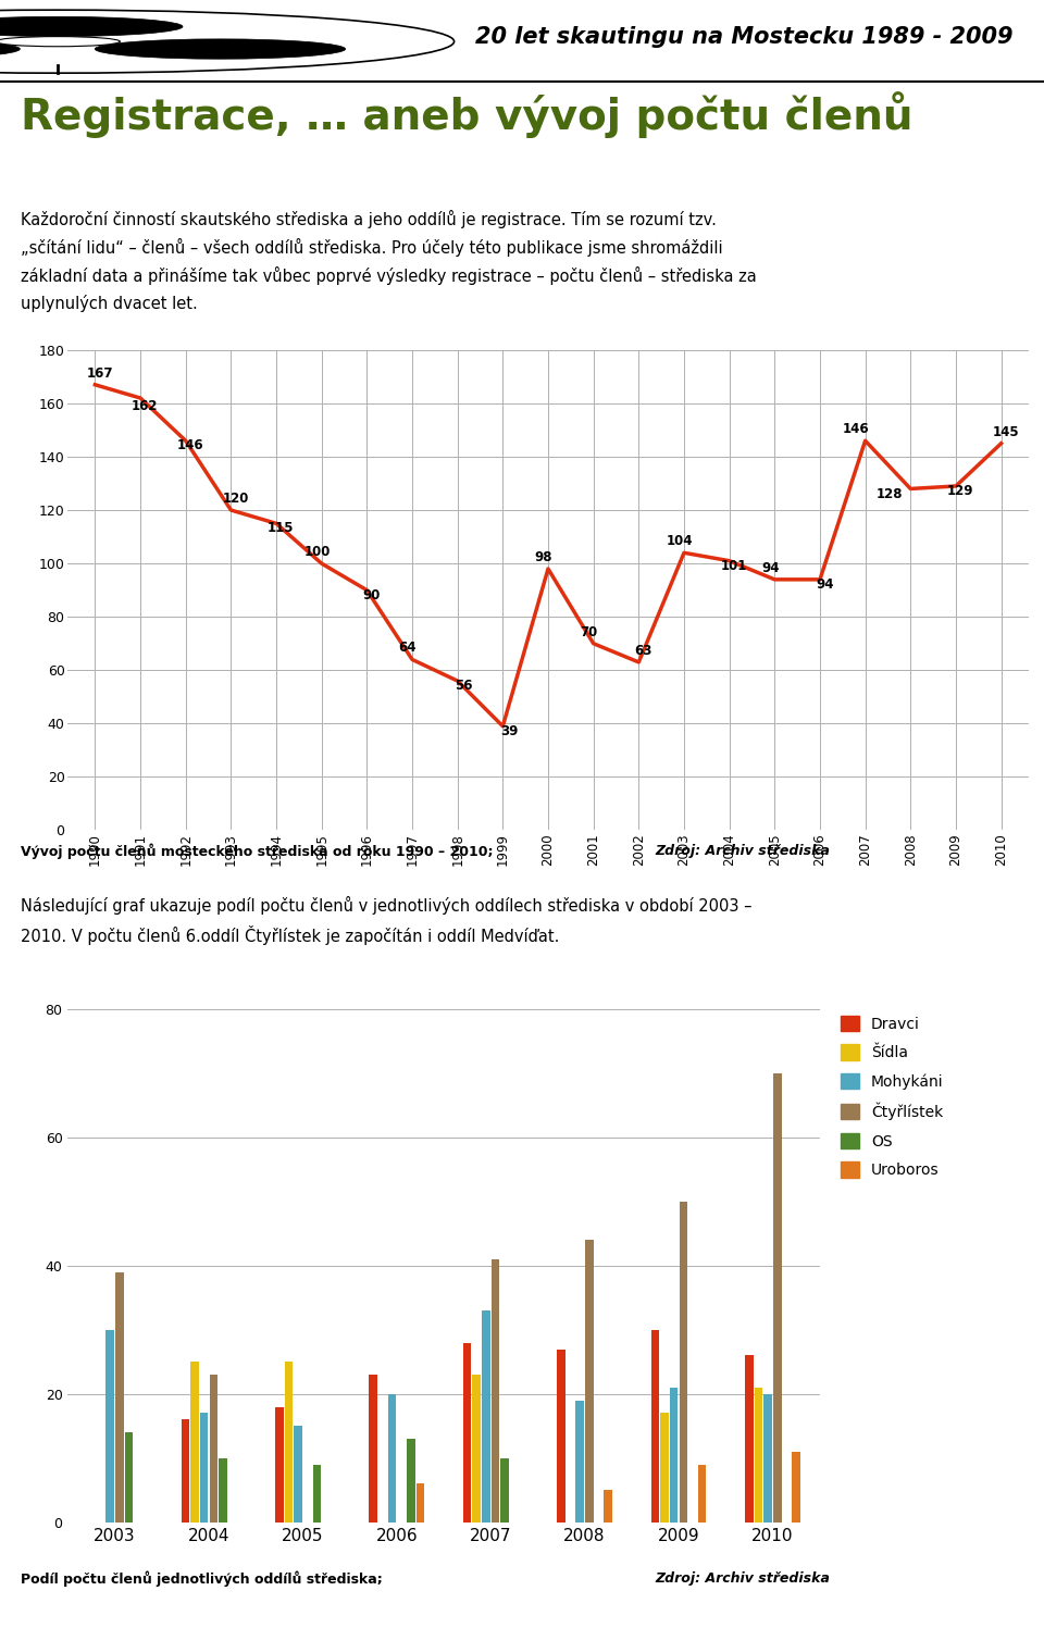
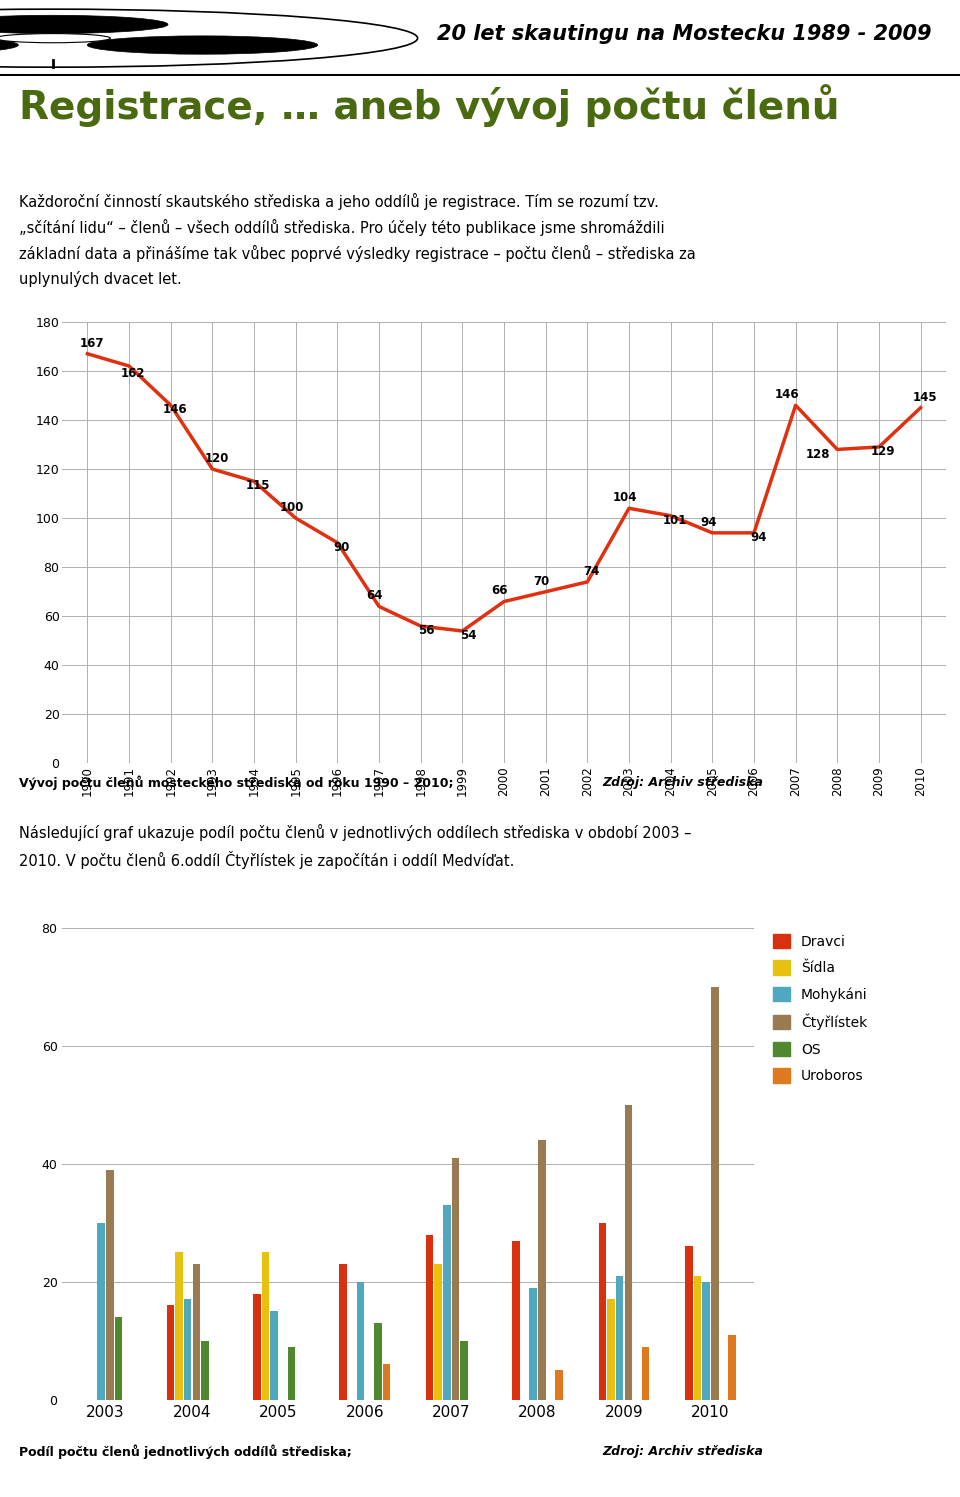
1999: 39 -> 54
2000: 98 -> 66
2002: 63 -> 74
